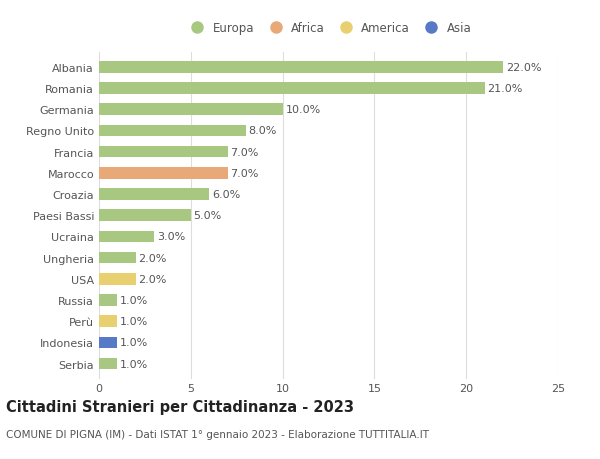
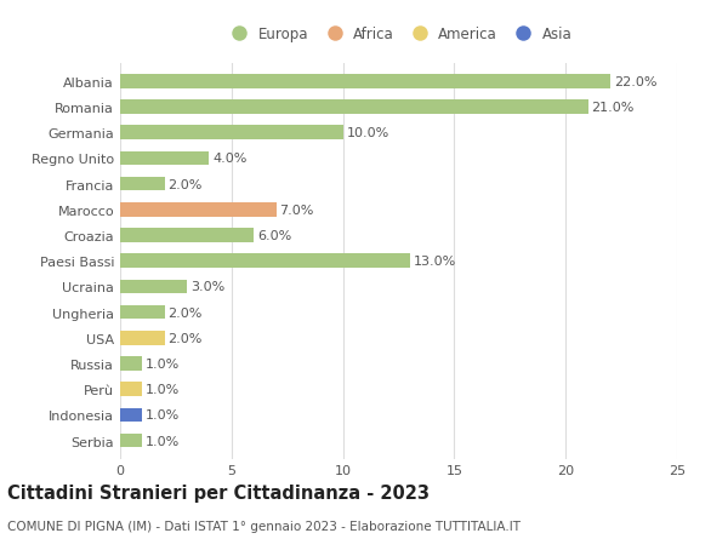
Regno Unito: 8.0% -> 4.0%
Francia: 7.0% -> 2.0%
Paesi Bassi: 5.0% -> 13.0%
